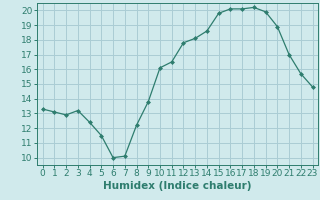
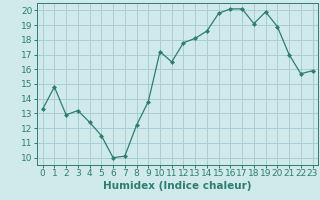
1: 13.1 -> 14.8
10: 16.1 -> 17.2
18: 20.2 -> 19.1
23: 14.8 -> 15.9
